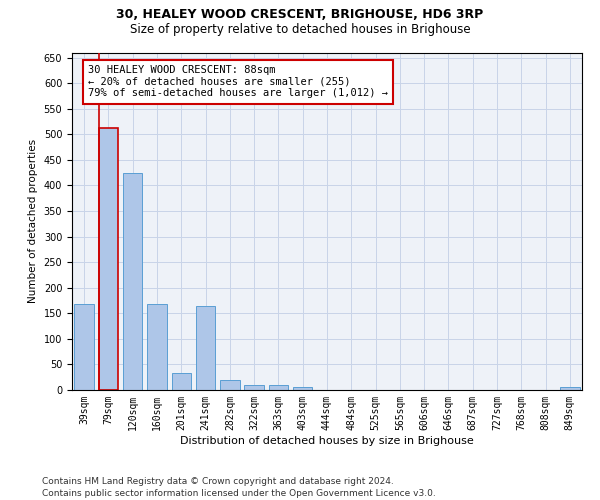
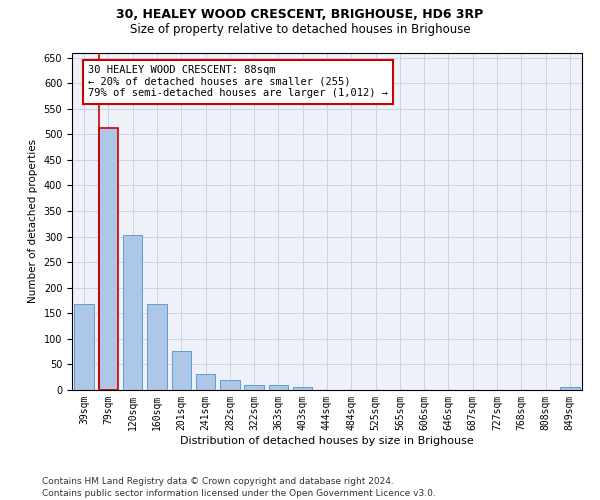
120sqm: 424 -> 303
201sqm: 34 -> 76
241sqm: 164 -> 31
